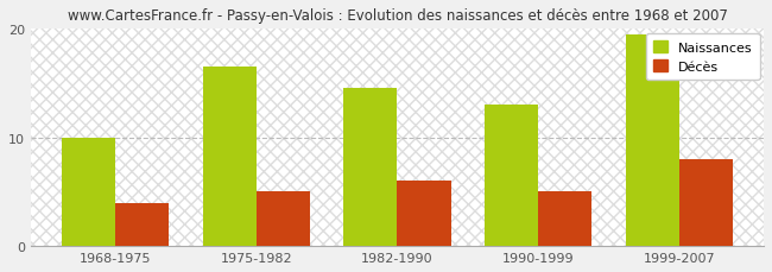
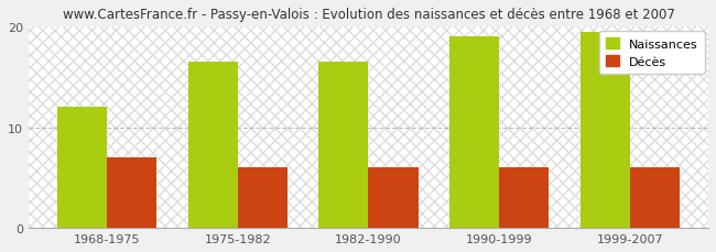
Naissances/1968-1975: 10.0 -> 12.0
Décès/1968-1975: 4 -> 7
Décès/1975-1982: 5 -> 6
Naissances/1982-1990: 14.6 -> 16.5
Naissances/1990-1999: 13.0 -> 19.0
Décès/1990-1999: 5 -> 6
Décès/1999-2007: 8 -> 6
